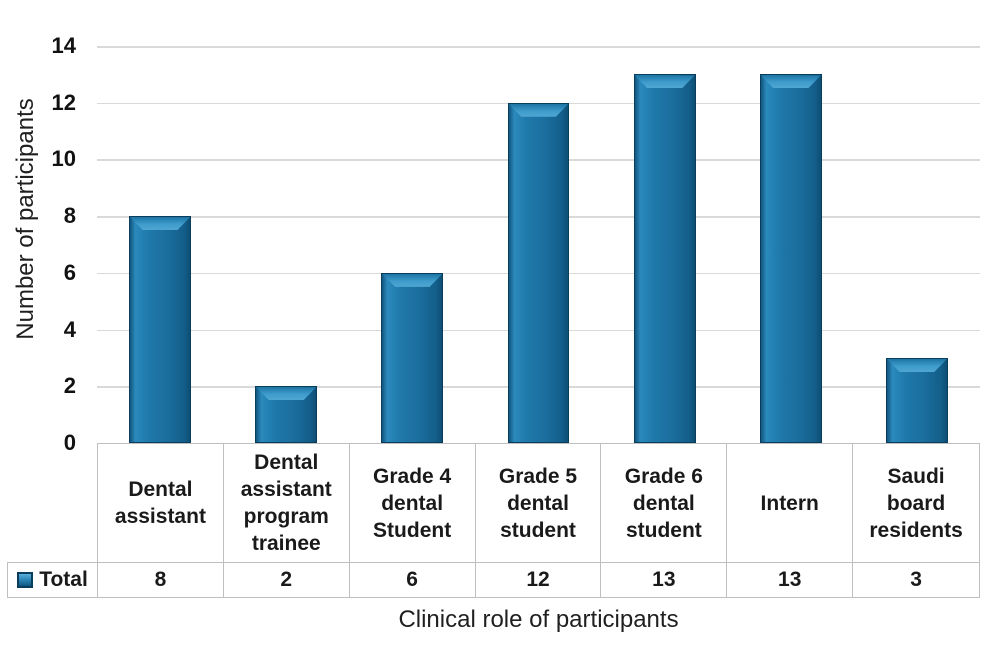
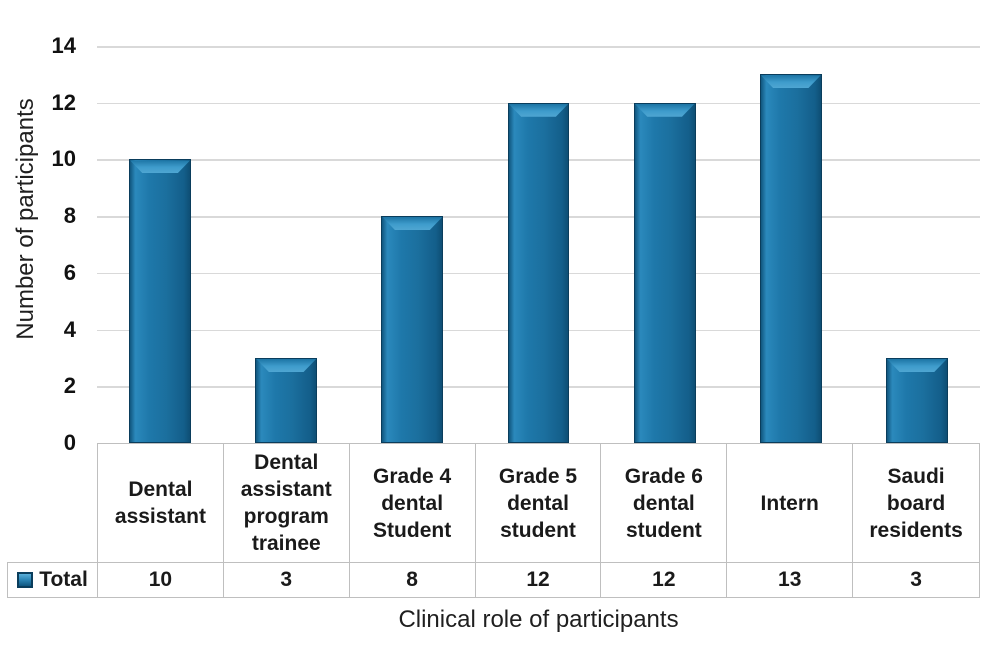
Dental assistant: 8 -> 10
Dental assistant program trainee: 2 -> 3
Grade 4 dental Student: 6 -> 8
Grade 6 dental student: 13 -> 12
